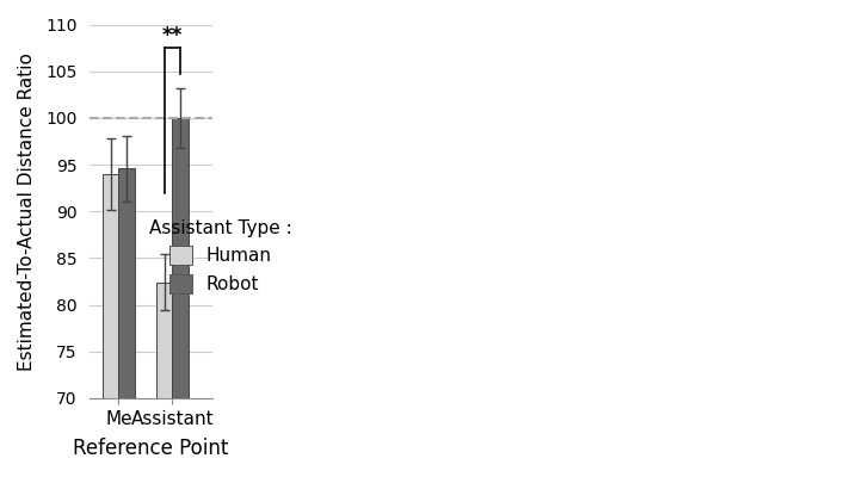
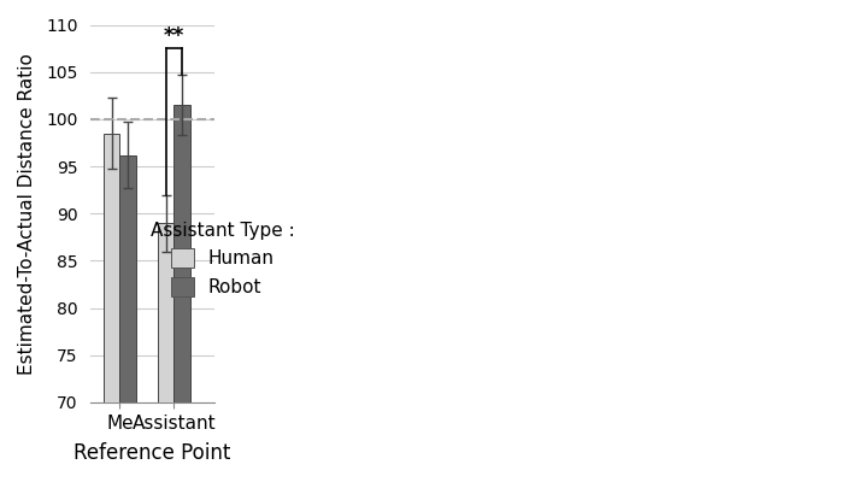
Human/Me: 94.0 -> 98.5
Robot/Me: 94.6 -> 96.2
Human/Assistant: 82.4 -> 89.0
Robot/Assistant: 100.0 -> 101.5
